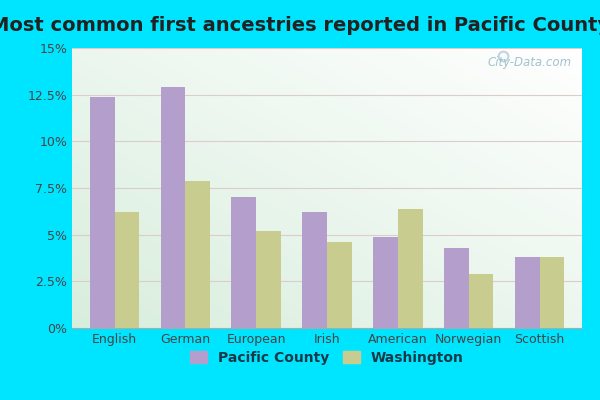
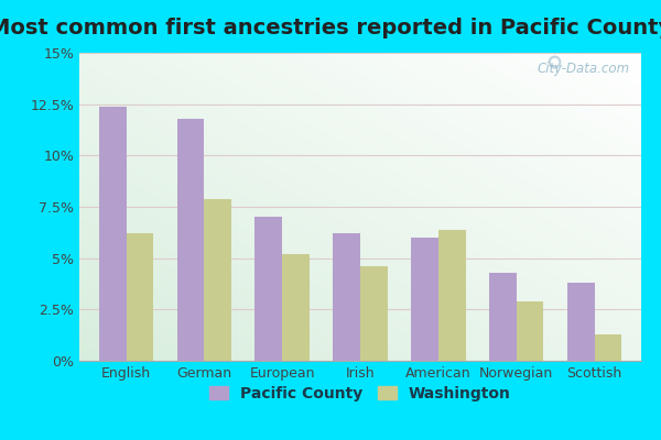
Pacific County/German: 12.9% -> 11.8%
Pacific County/American: 4.9% -> 6.0%
Washington/Scottish: 3.8% -> 1.3%
